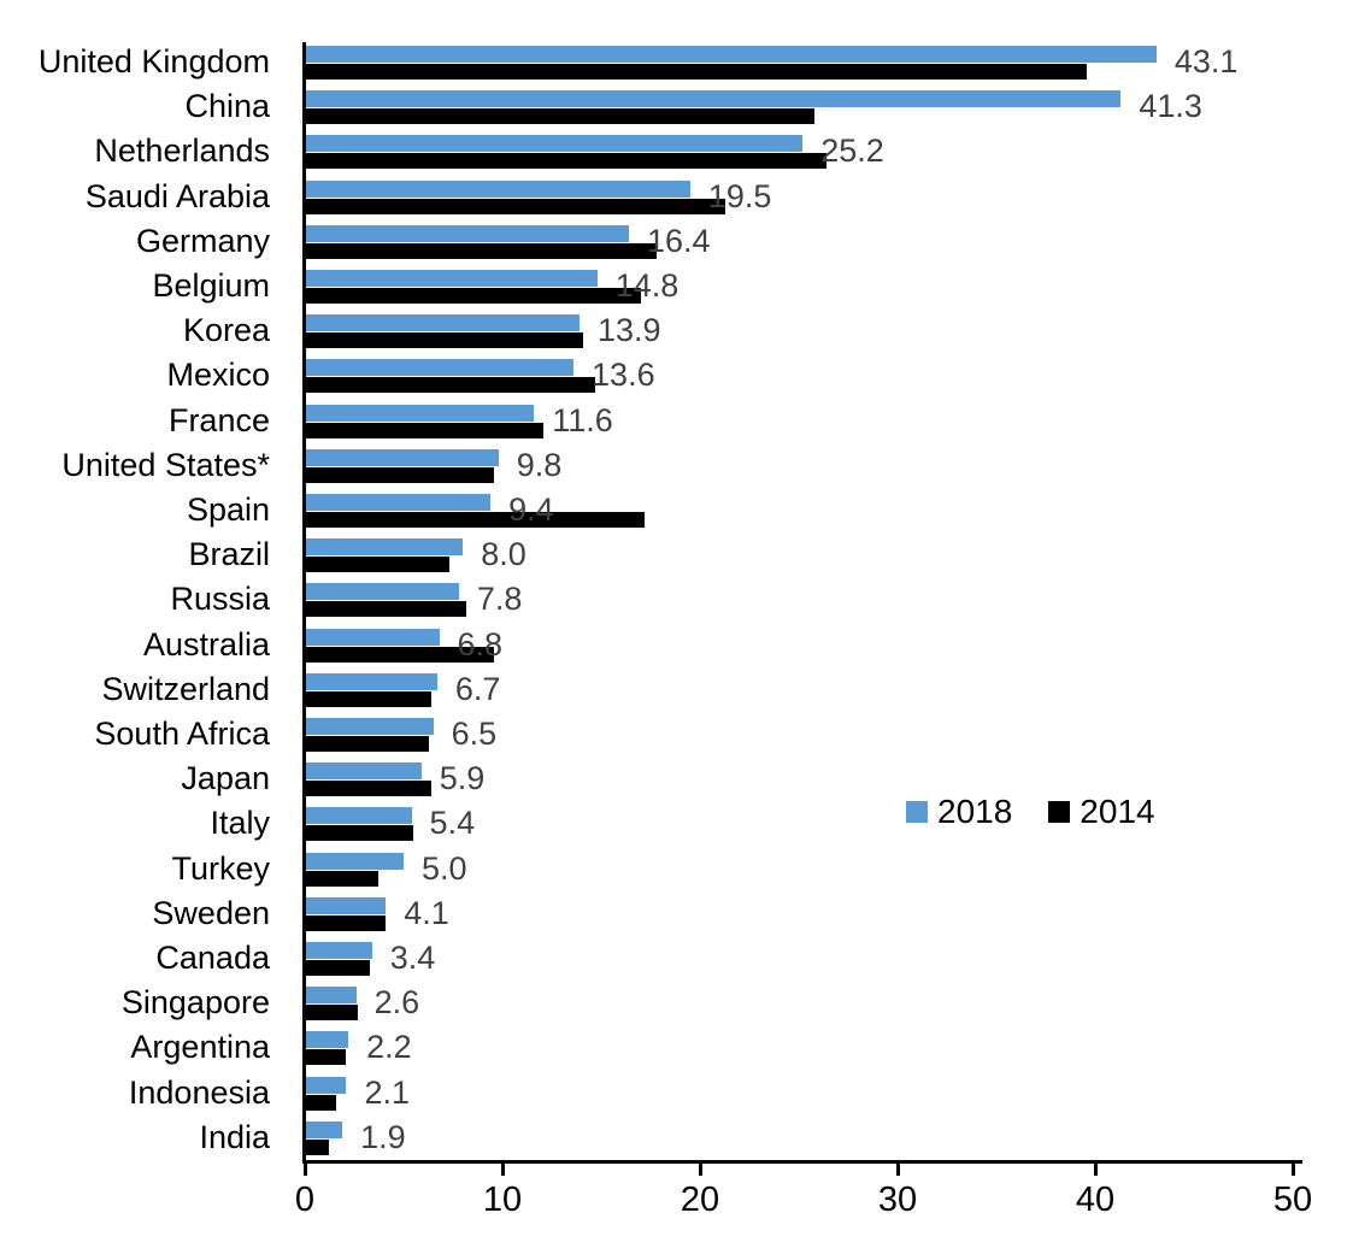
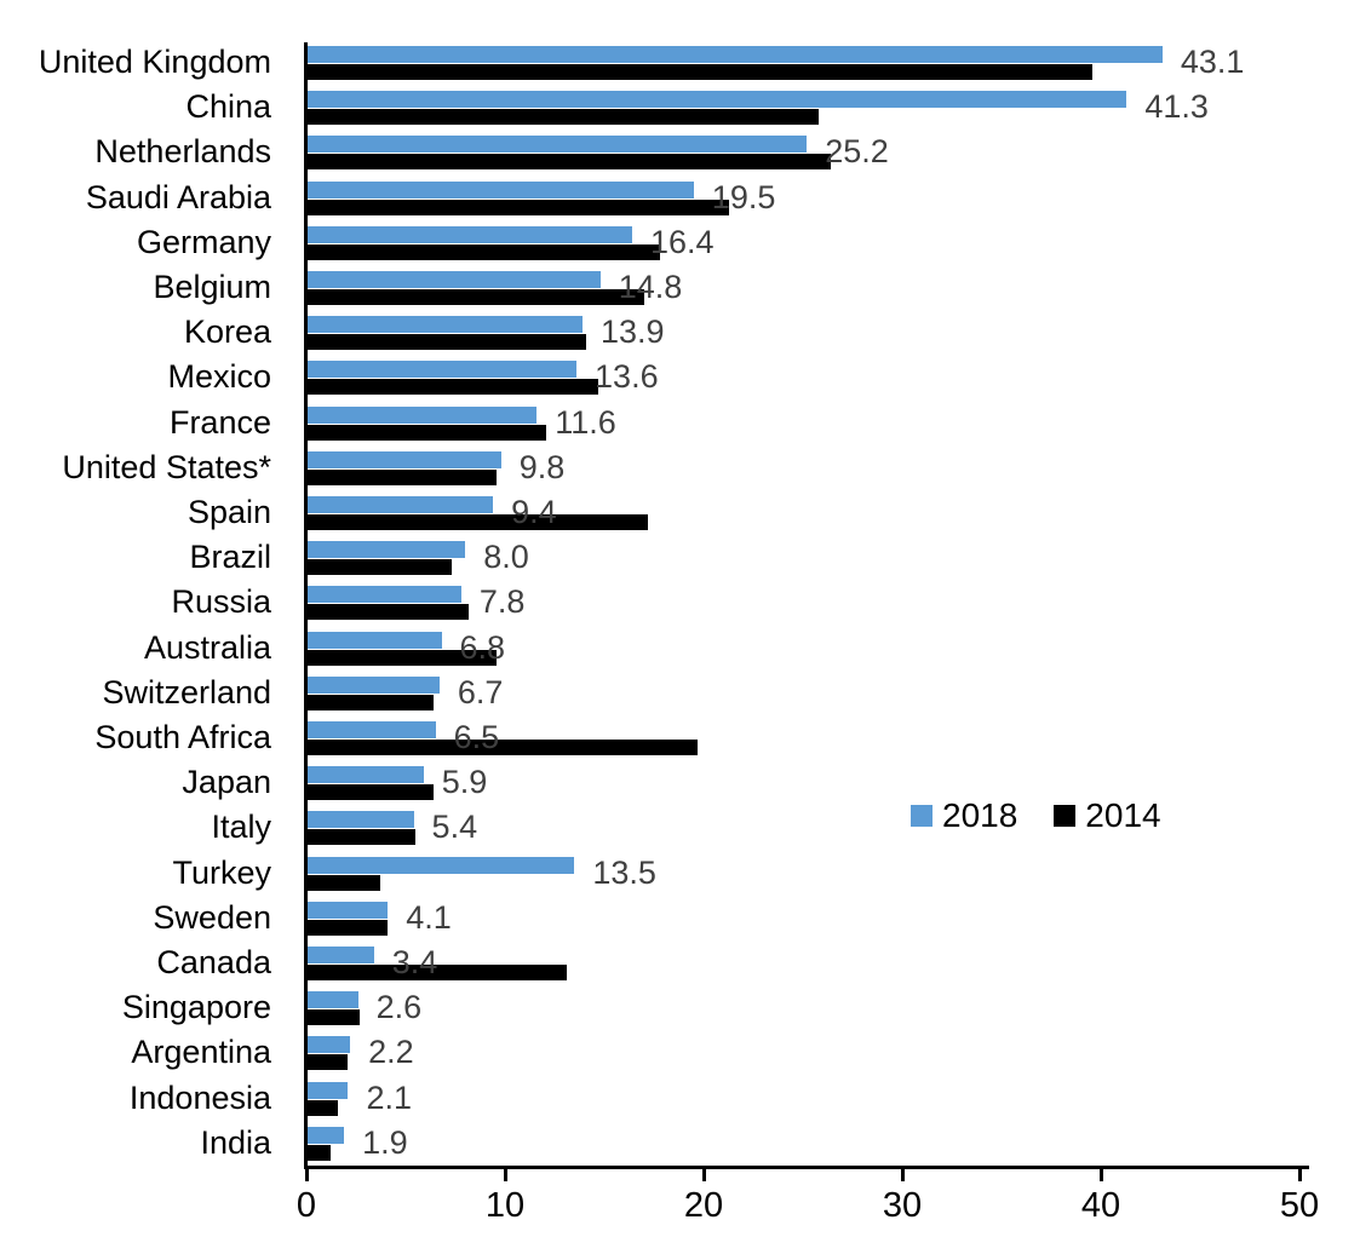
2014/South Africa: 6.3 -> 19.7
2018/Turkey: 5.0 -> 13.5
2014/Canada: 3.3 -> 13.1
